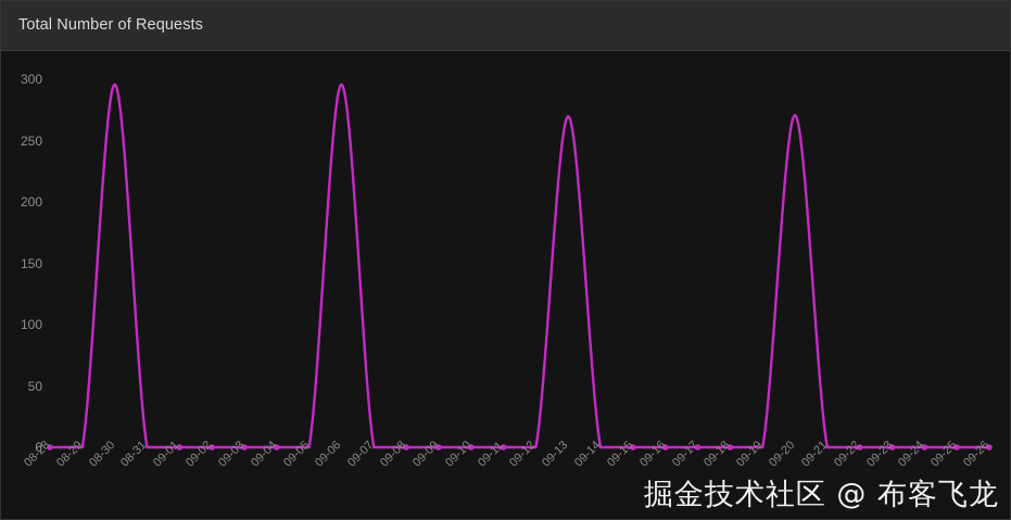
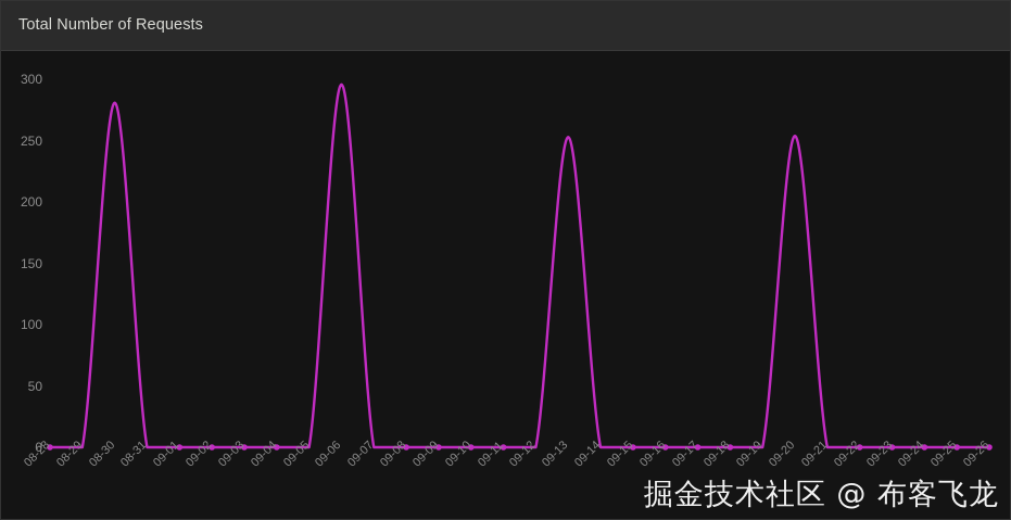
08-30: 296 -> 281
09-13: 270 -> 253
09-20: 271 -> 254
